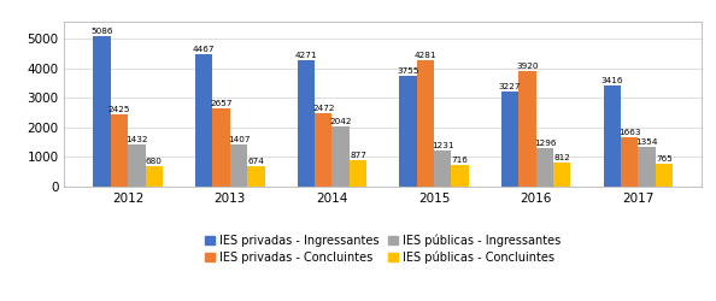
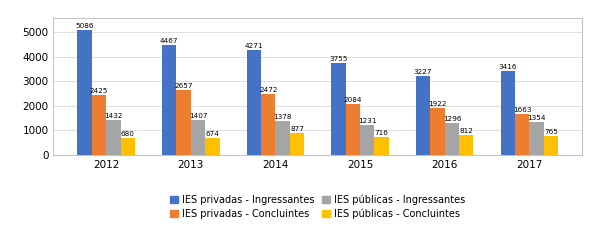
IES públicas - Ingressantes/2014: 2042 -> 1378
IES privadas - Concluintes/2015: 4281 -> 2084
IES privadas - Concluintes/2016: 3920 -> 1922
